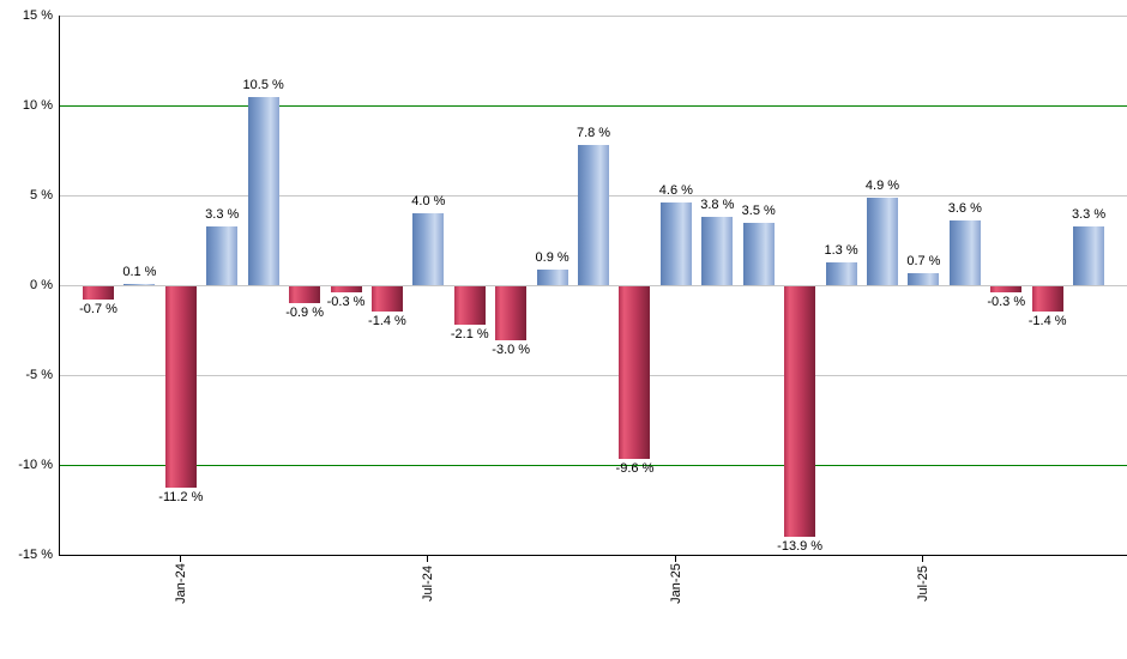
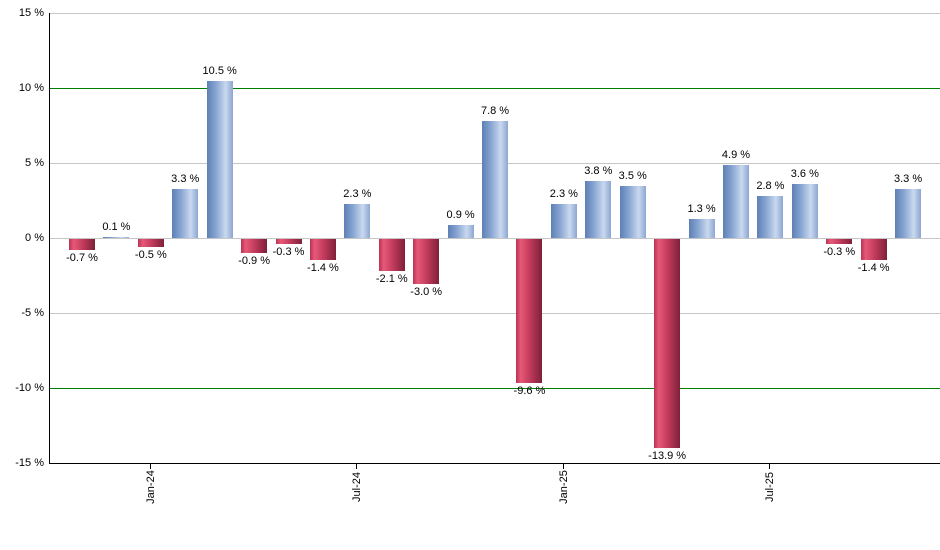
Jan-24: -11.2 -> -0.5
Jul-24: 4.0 -> 2.3
Jan-25: 4.6 -> 2.3
Jul-25: 0.7 -> 2.8
